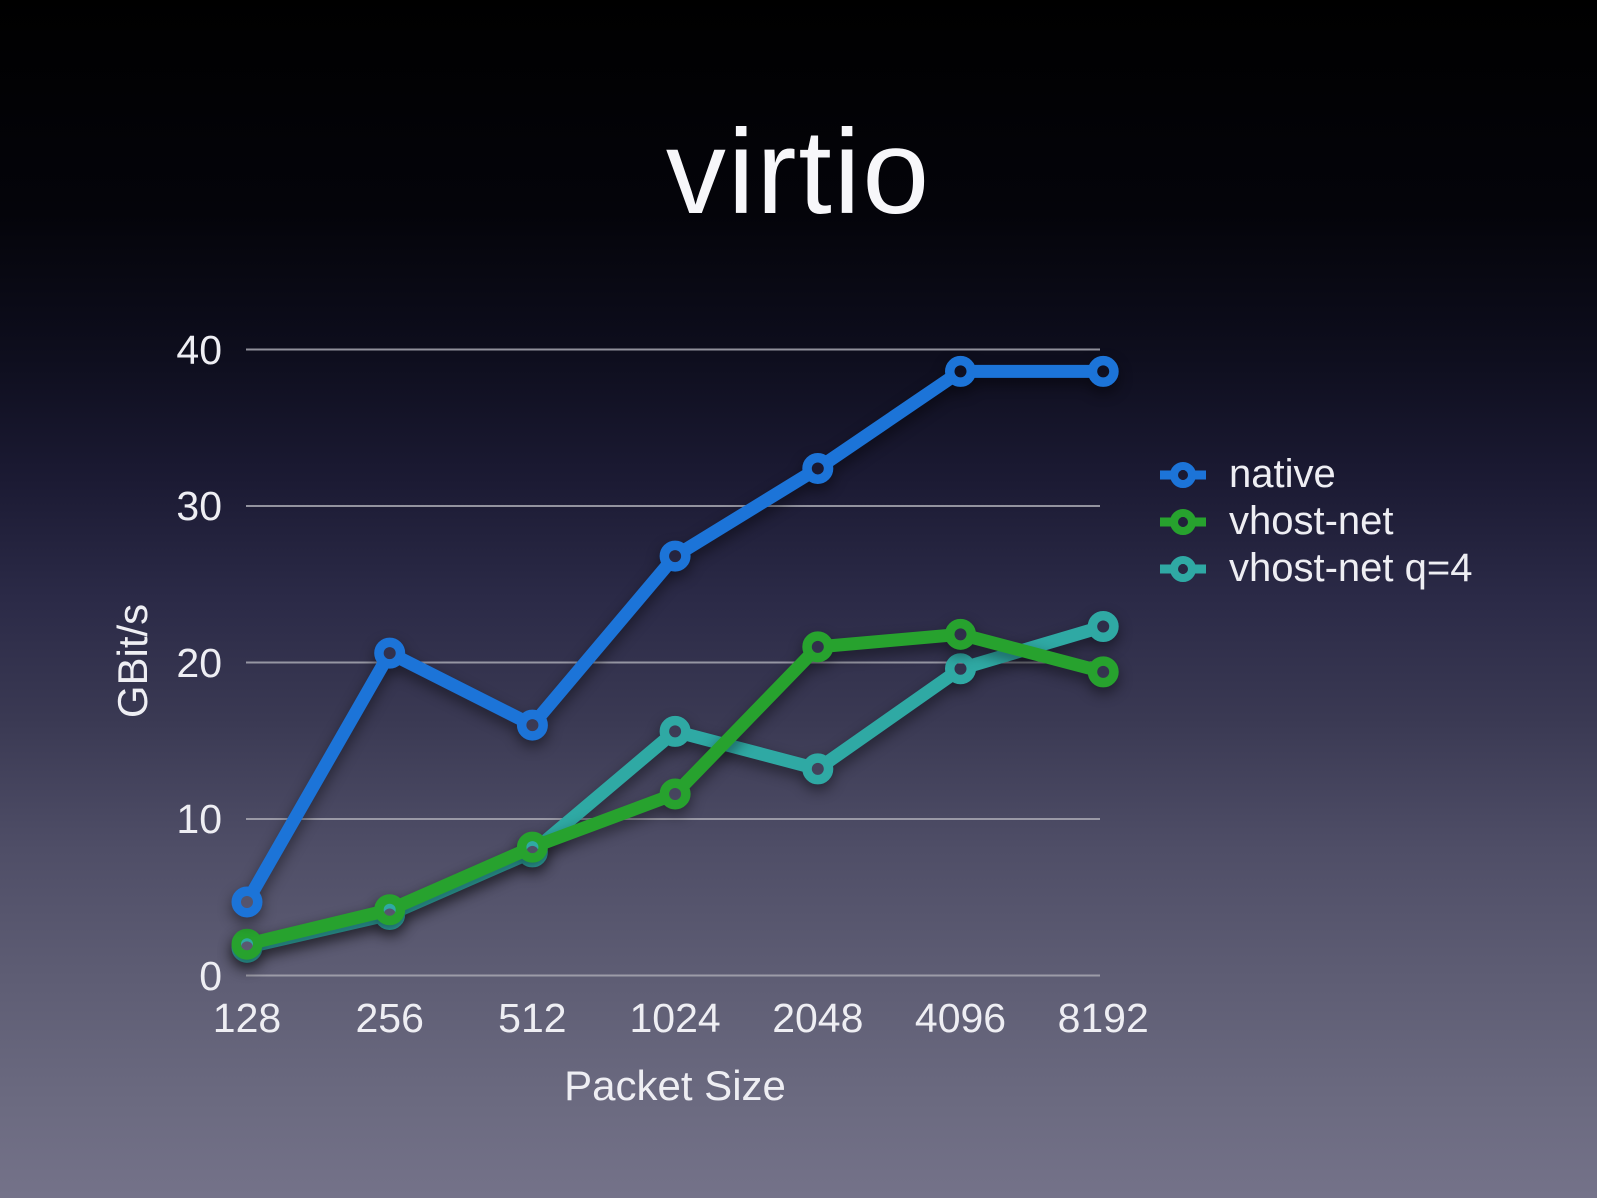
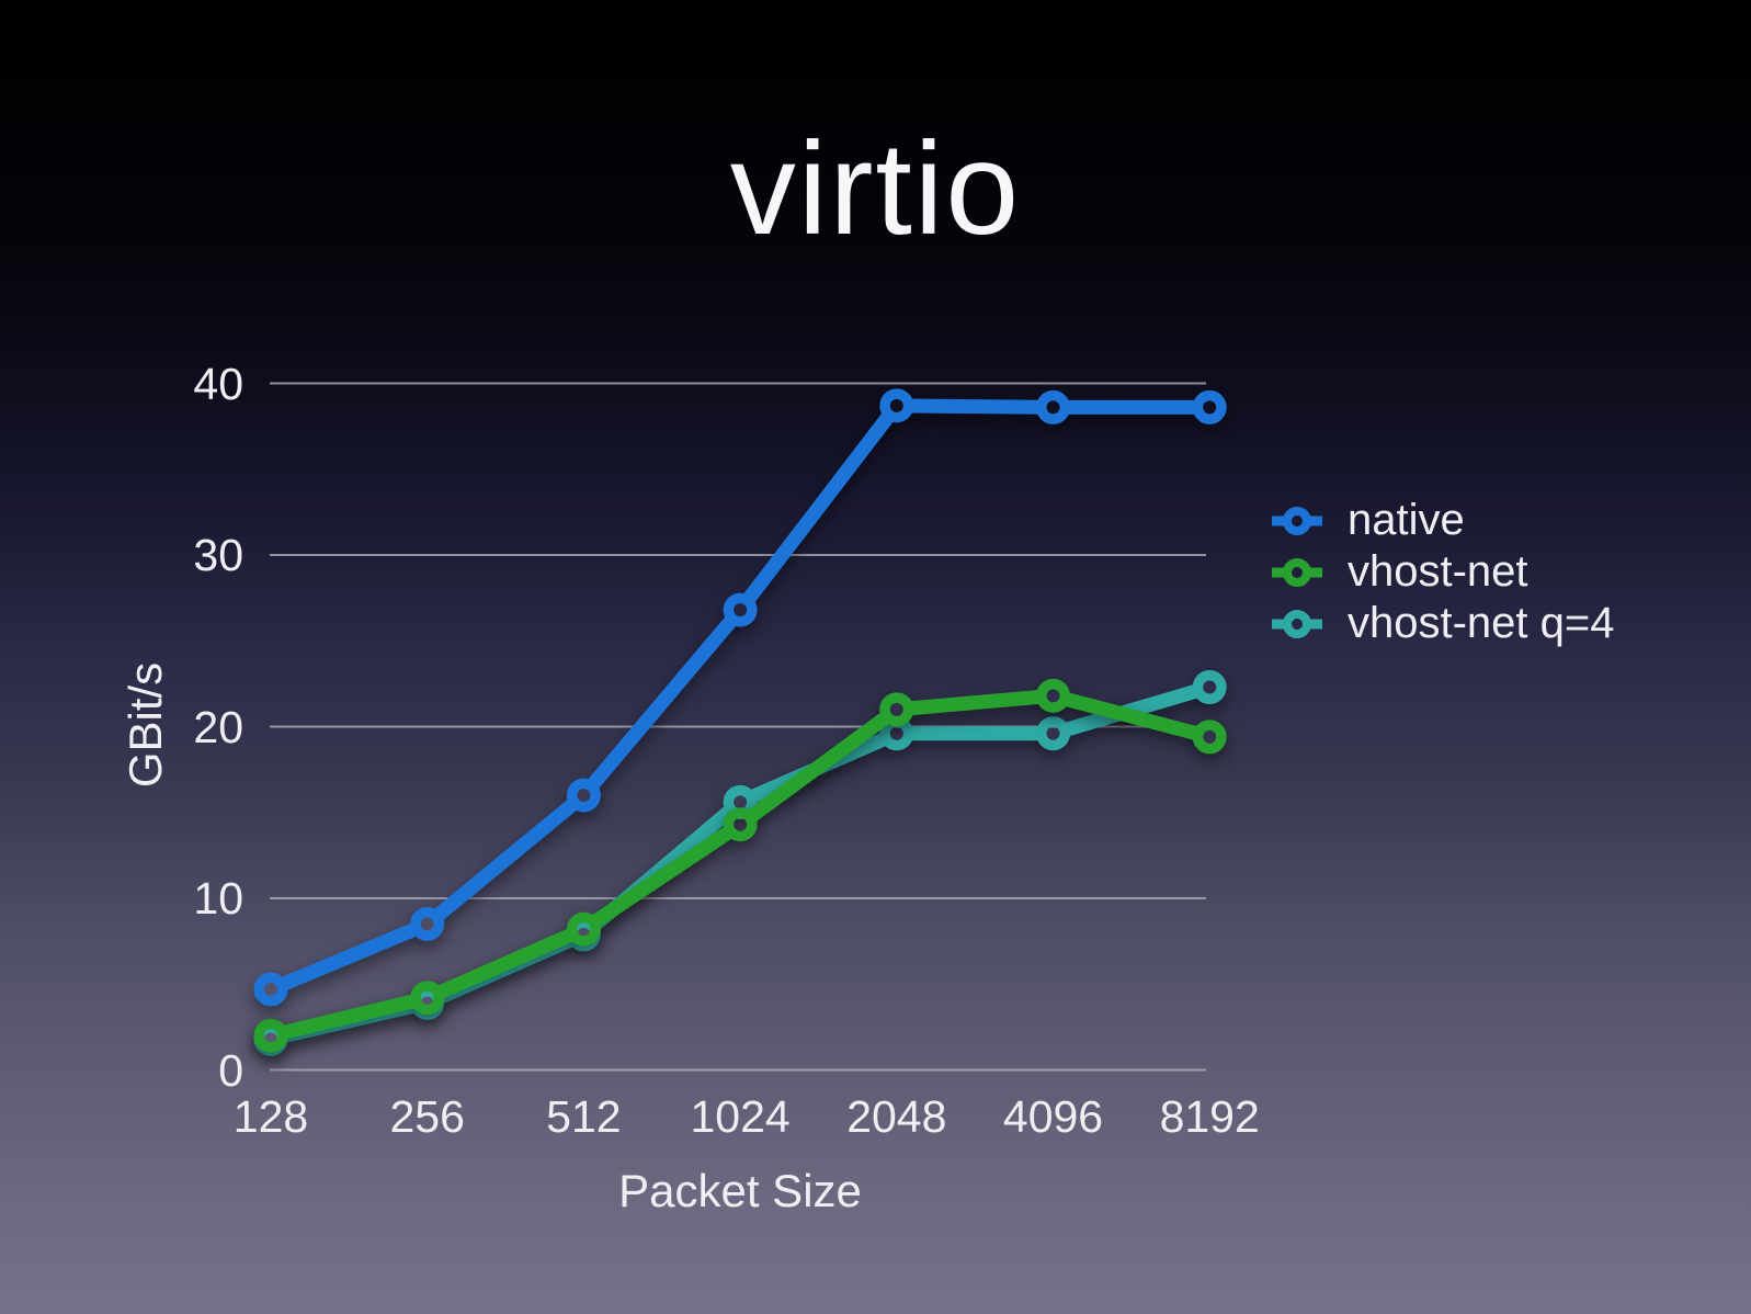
native/256: 20.6 -> 8.5
vhost-net/1024: 11.6 -> 14.3
native/2048: 32.4 -> 38.7
vhost-net q=4/2048: 13.2 -> 19.6
